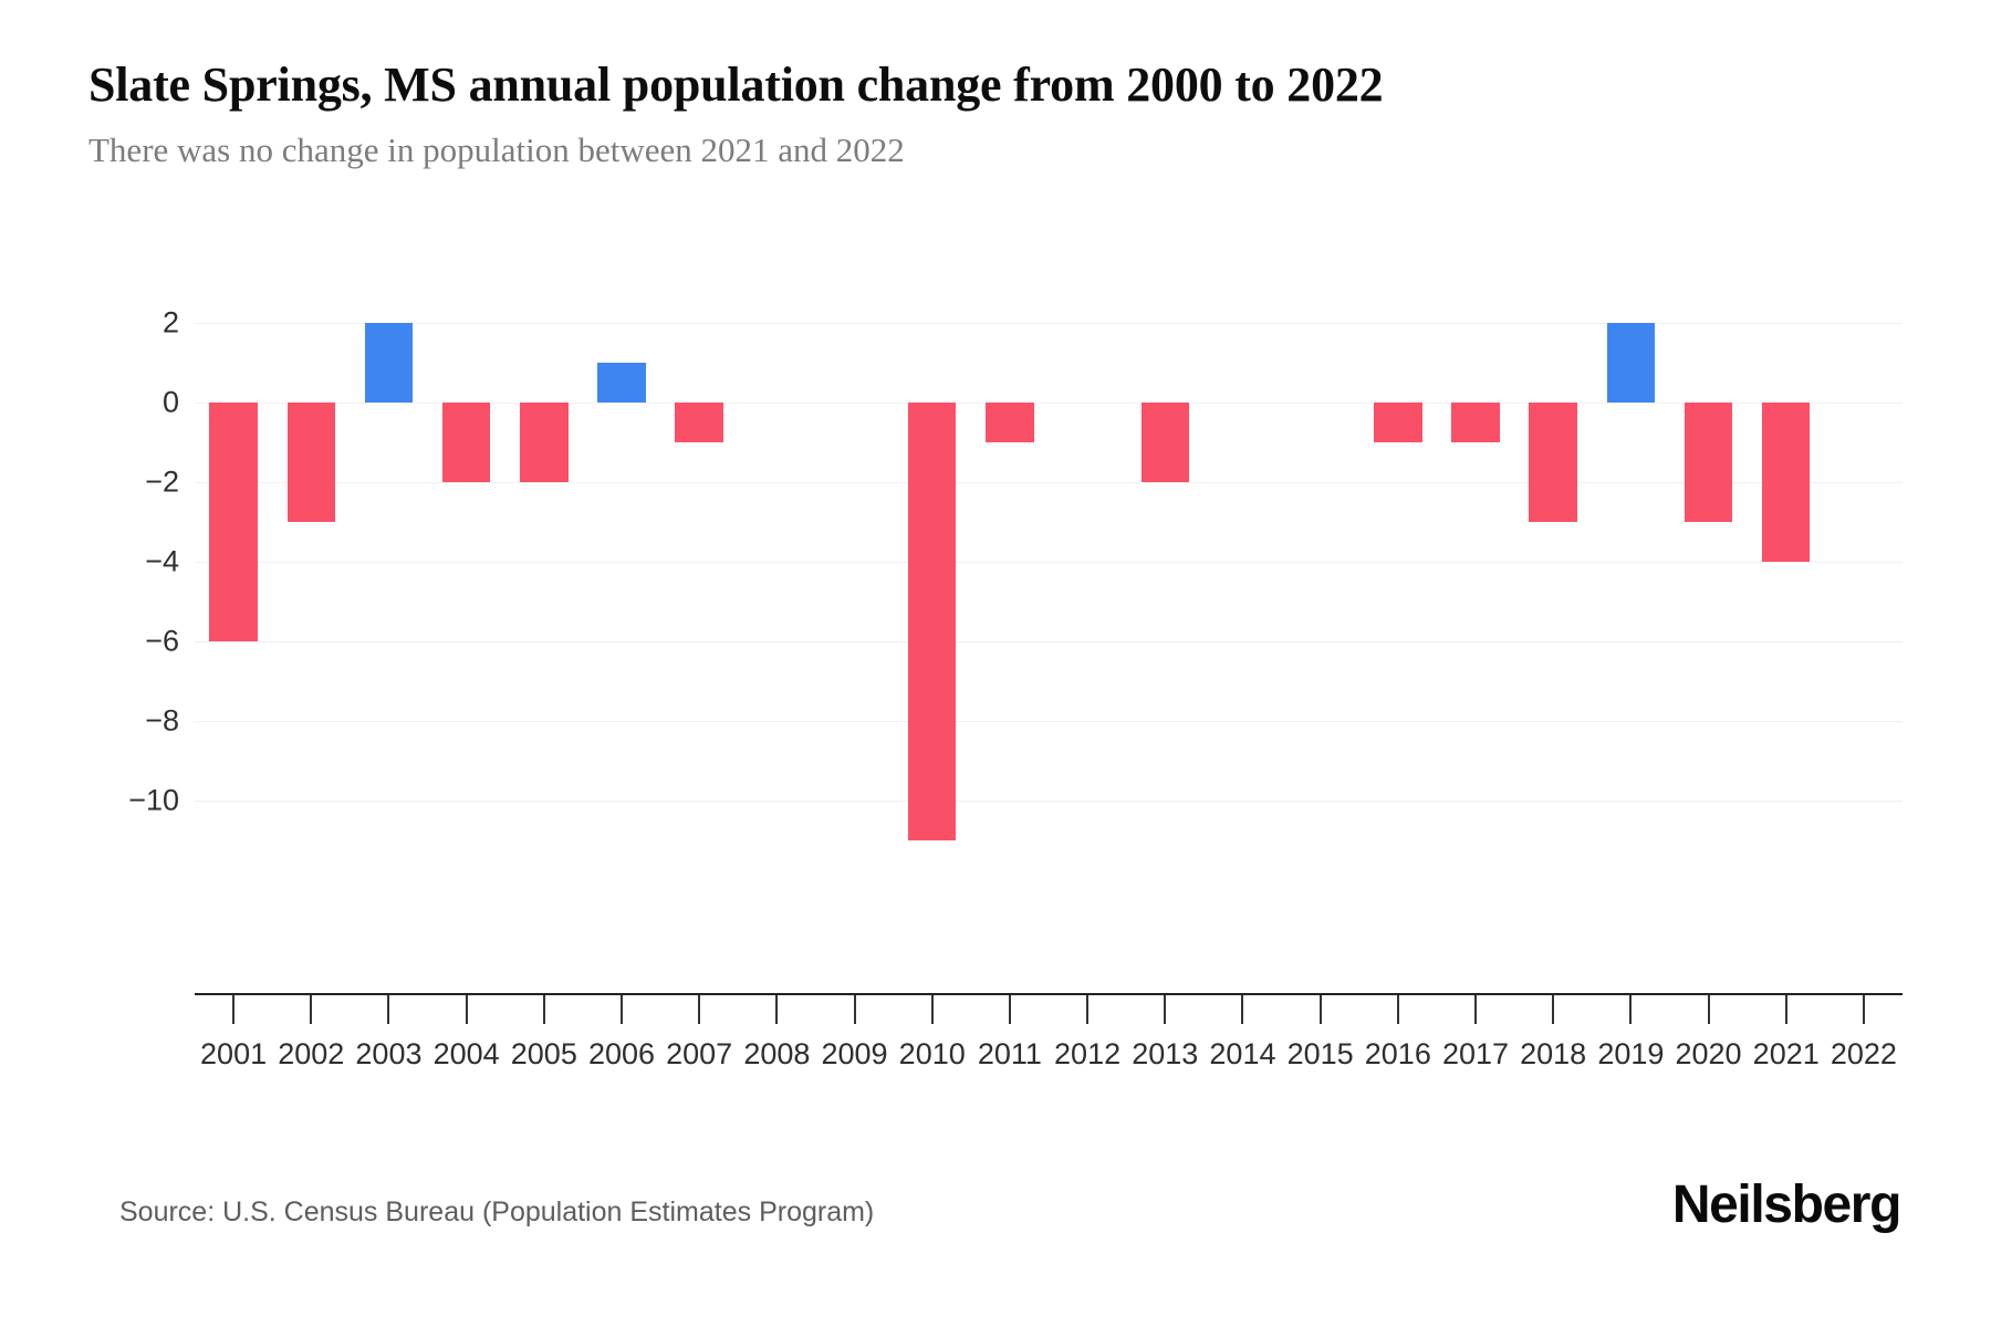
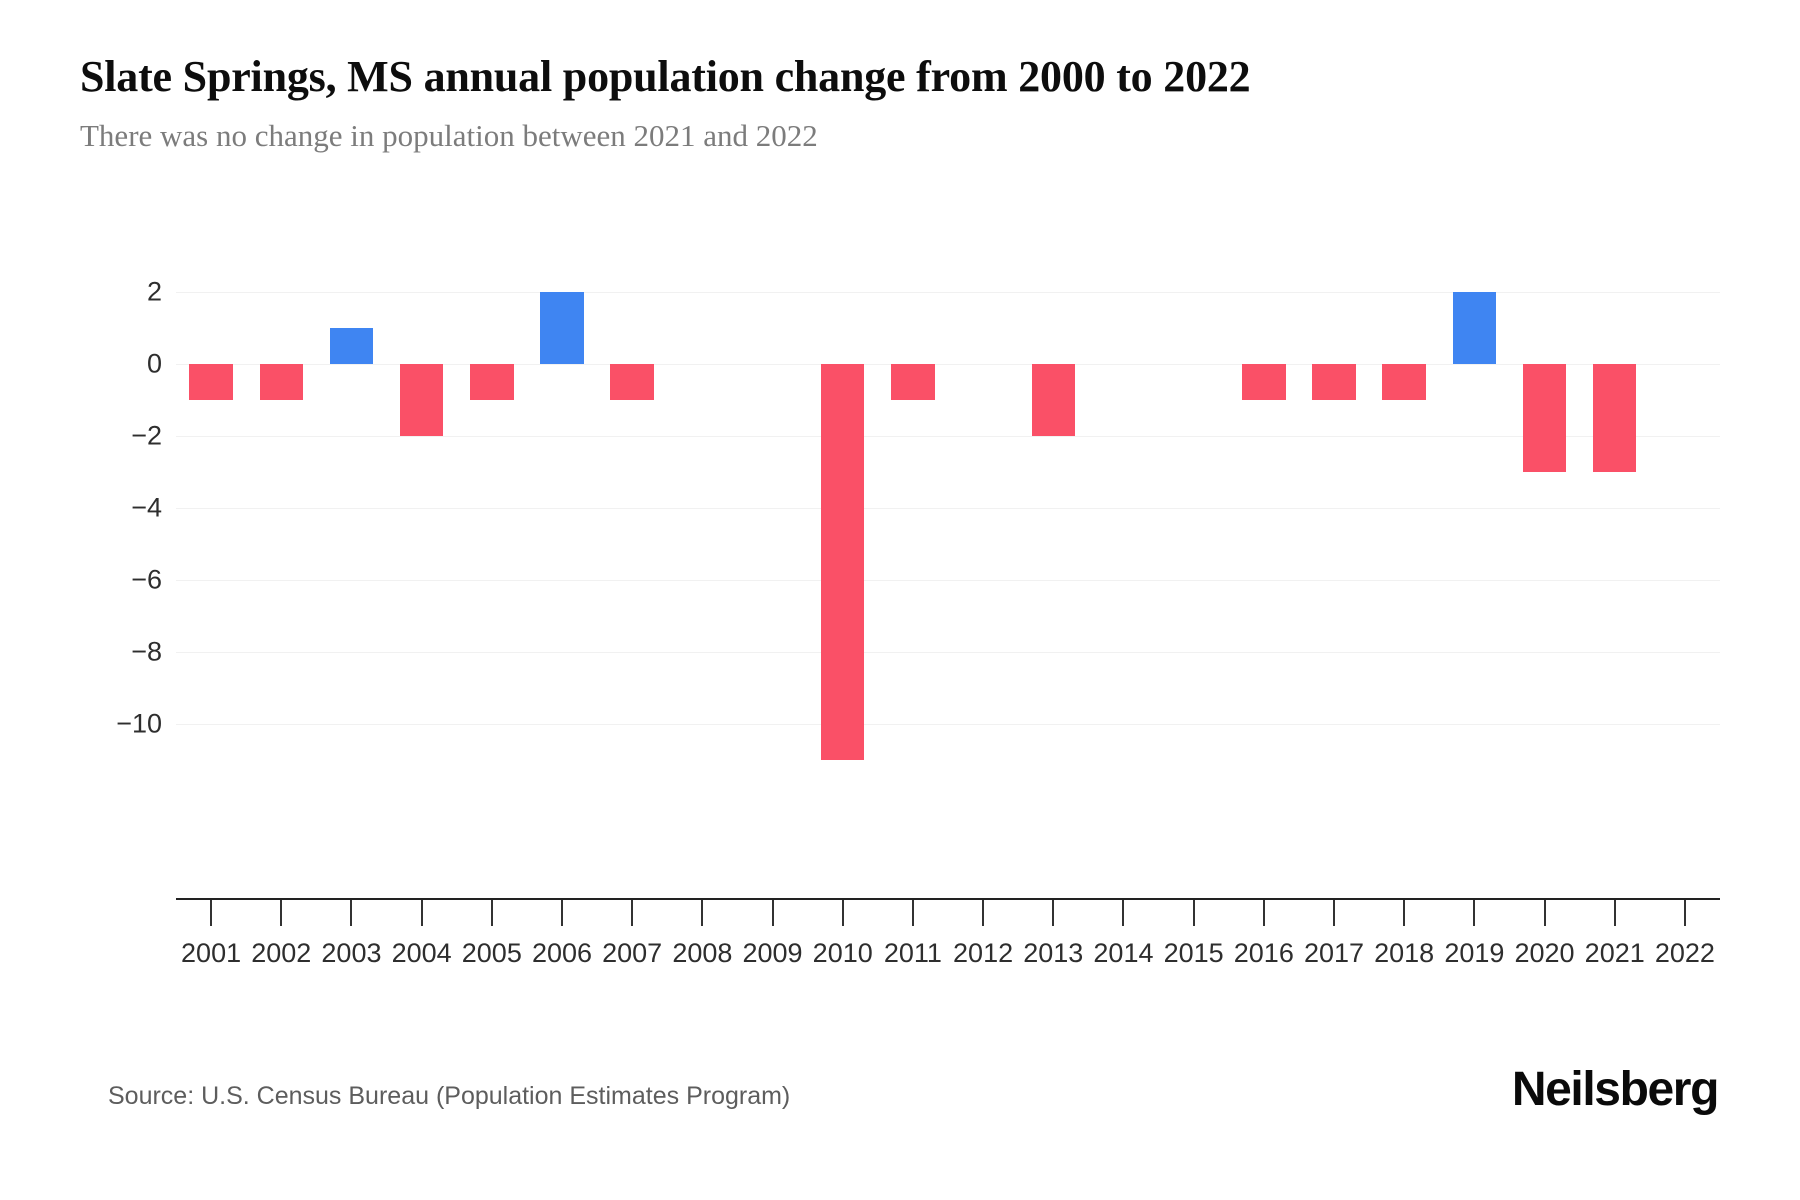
2001: -6 -> -1
2002: -3 -> -1
2003: 2 -> 1
2005: -2 -> -1
2006: 1 -> 2
2018: -3 -> -1
2021: -4 -> -3
